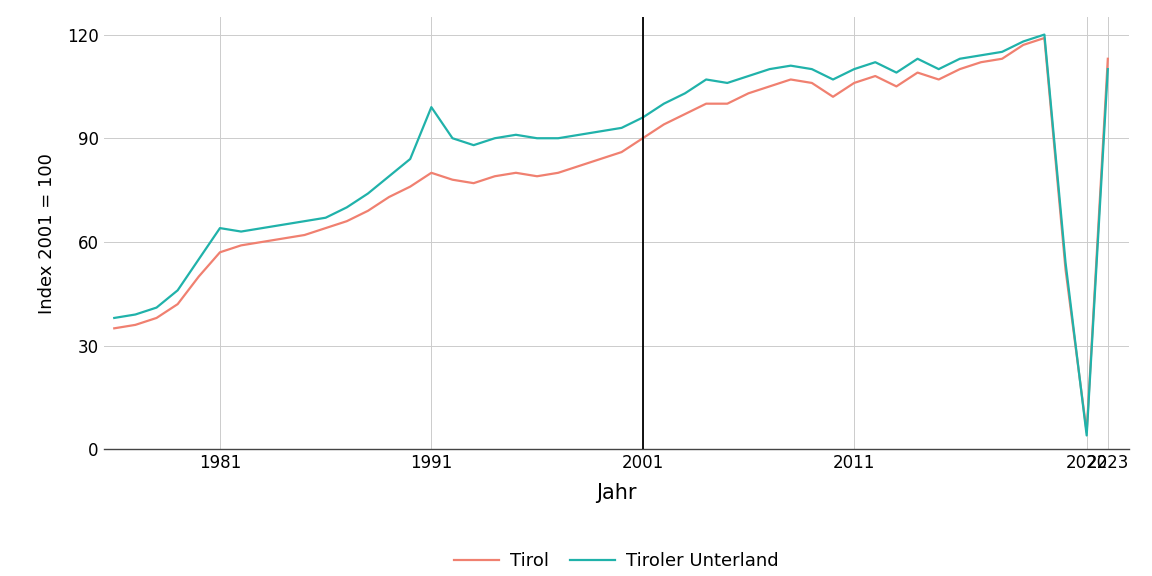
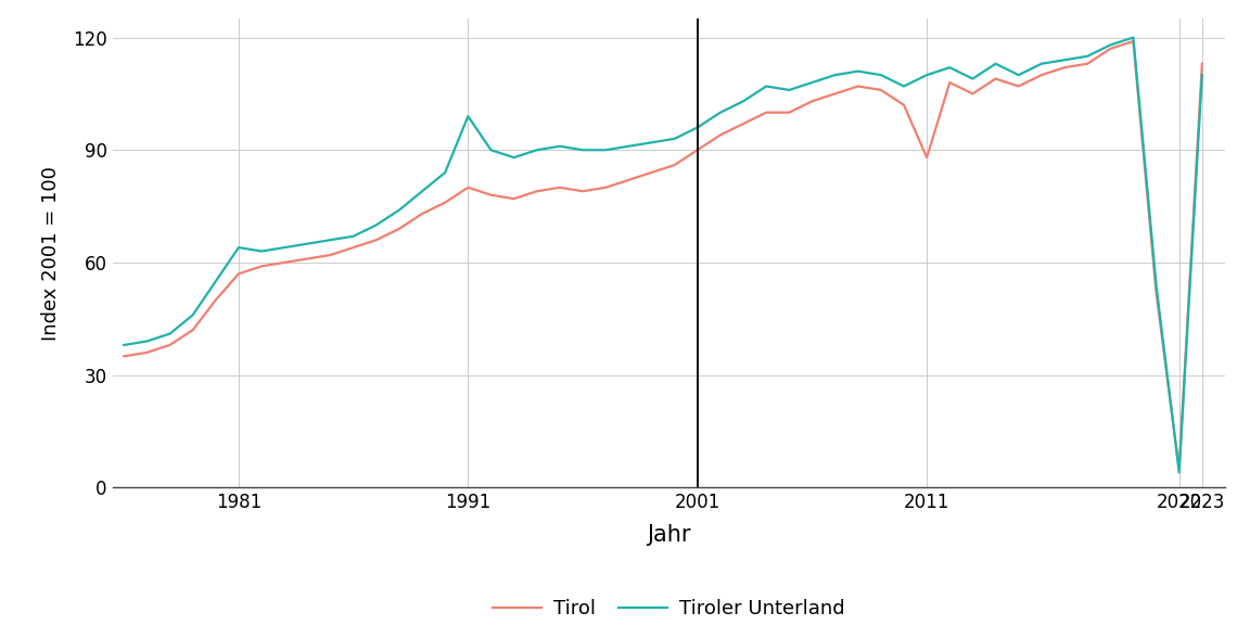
Tirol/2011: 106 -> 88
